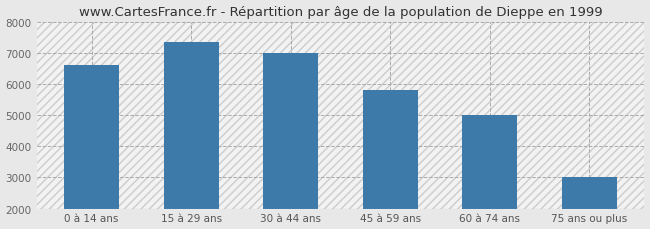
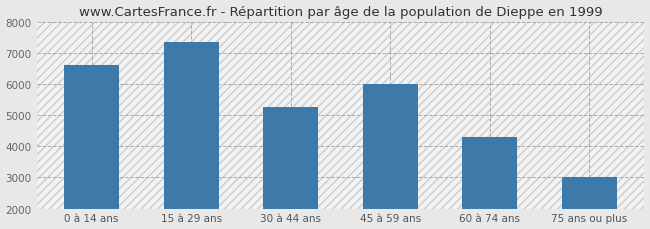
30 à 44 ans: 7000 -> 5250
45 à 59 ans: 5800 -> 6000
60 à 74 ans: 5000 -> 4300
